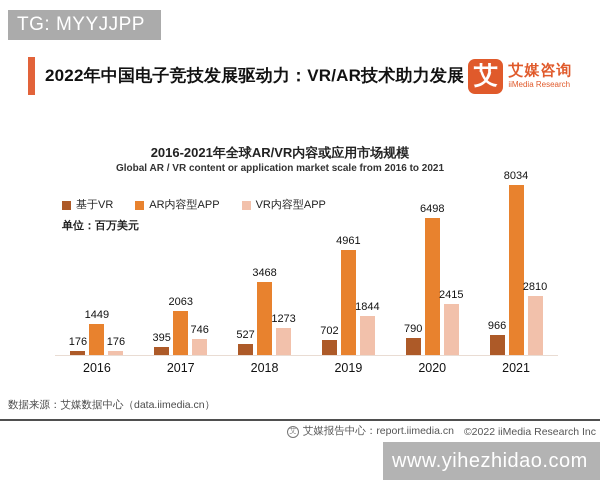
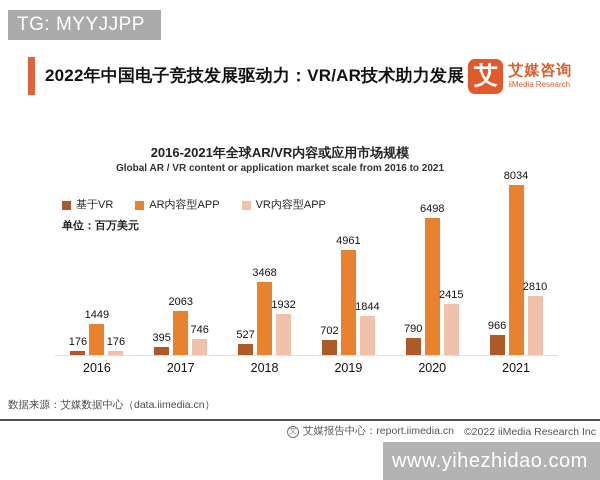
VR内容型APP/2018: 1273 -> 1932
